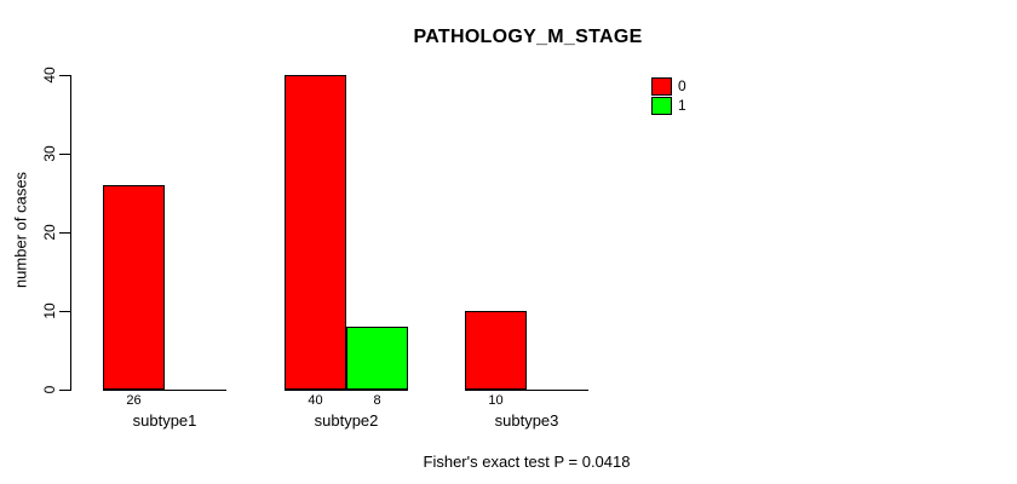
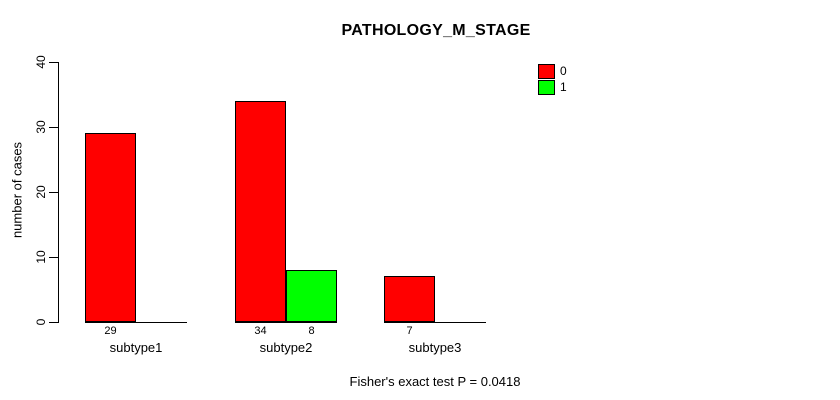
0/subtype1: 26 -> 29
0/subtype2: 40 -> 34
0/subtype3: 10 -> 7
